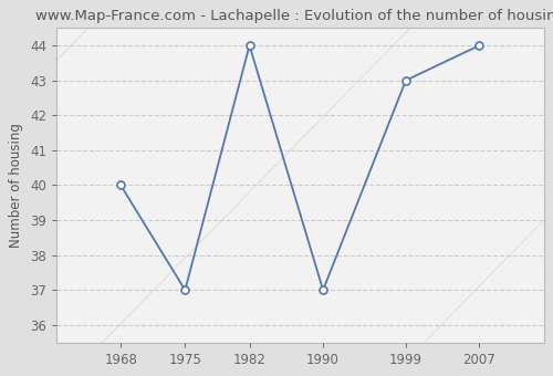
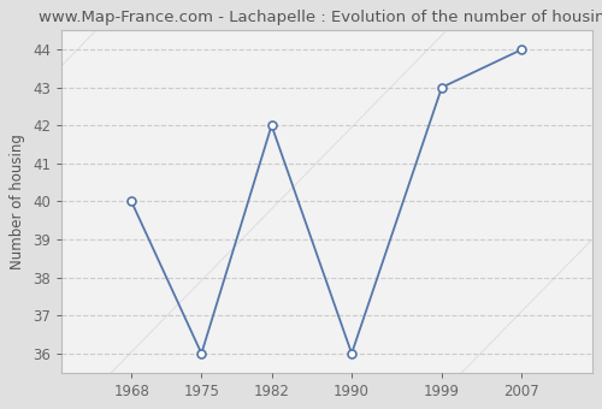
1975: 37 -> 36
1982: 44 -> 42
1990: 37 -> 36
